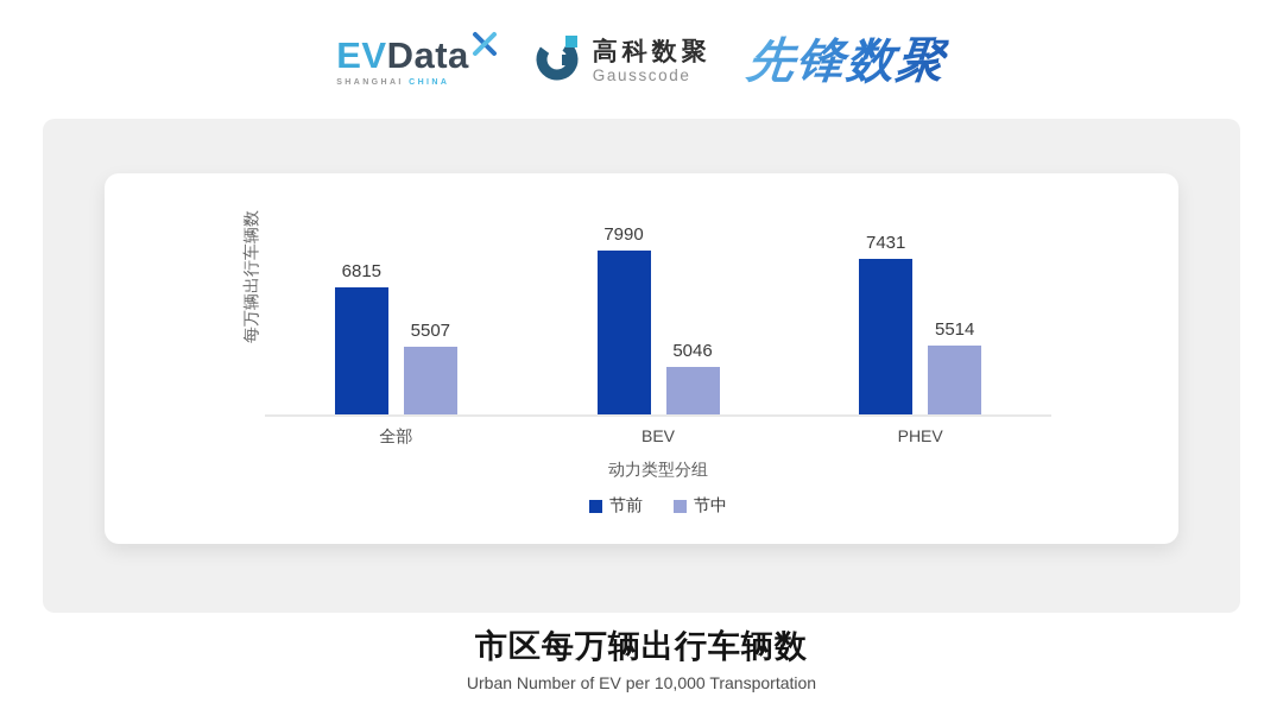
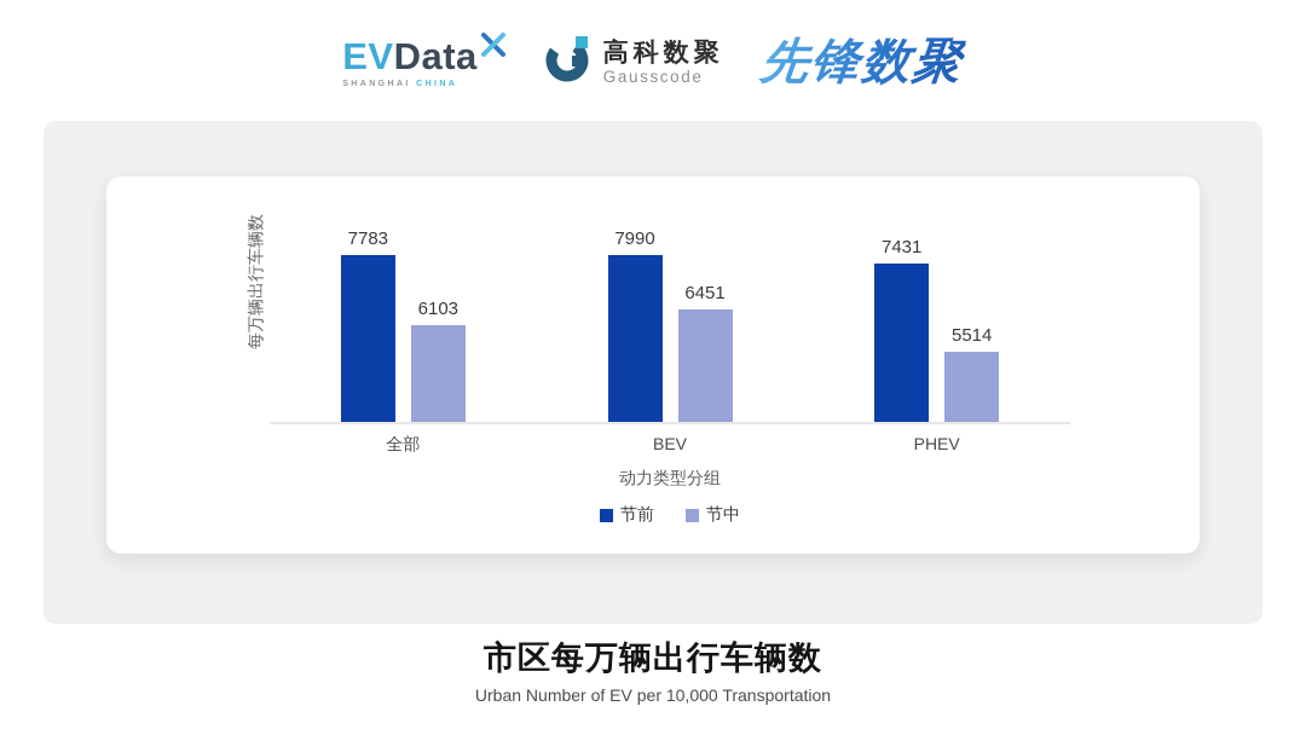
节前/全部: 6815 -> 7783
节中/全部: 5507 -> 6103
节中/BEV: 5046 -> 6451
